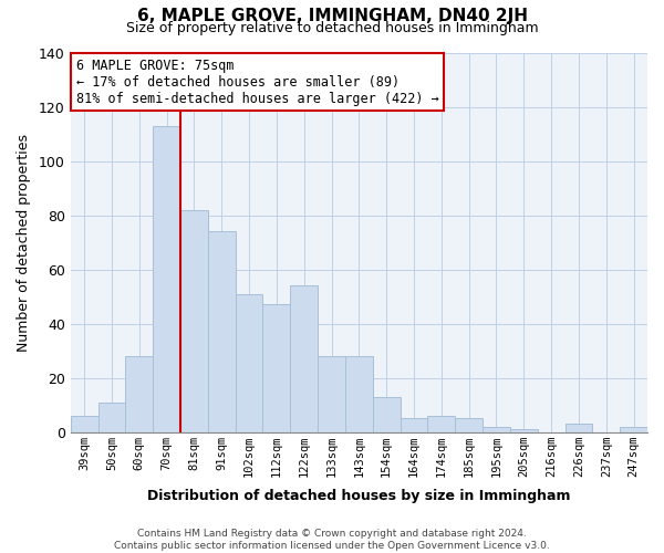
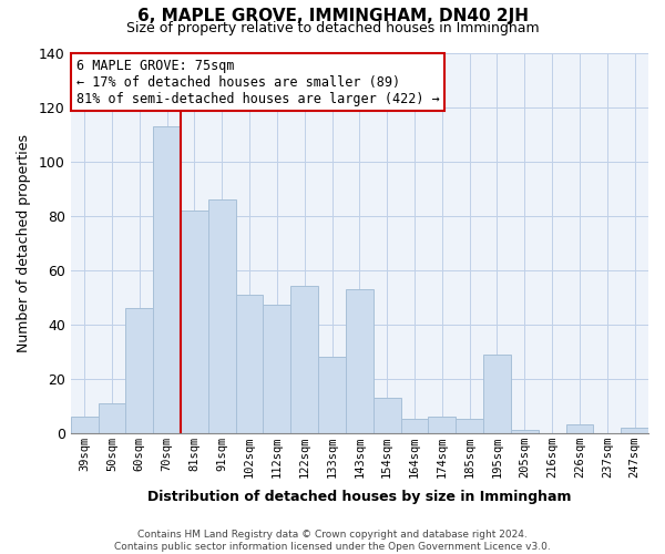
60sqm: 28 -> 46
91sqm: 74 -> 86
143sqm: 28 -> 53
195sqm: 2 -> 29
